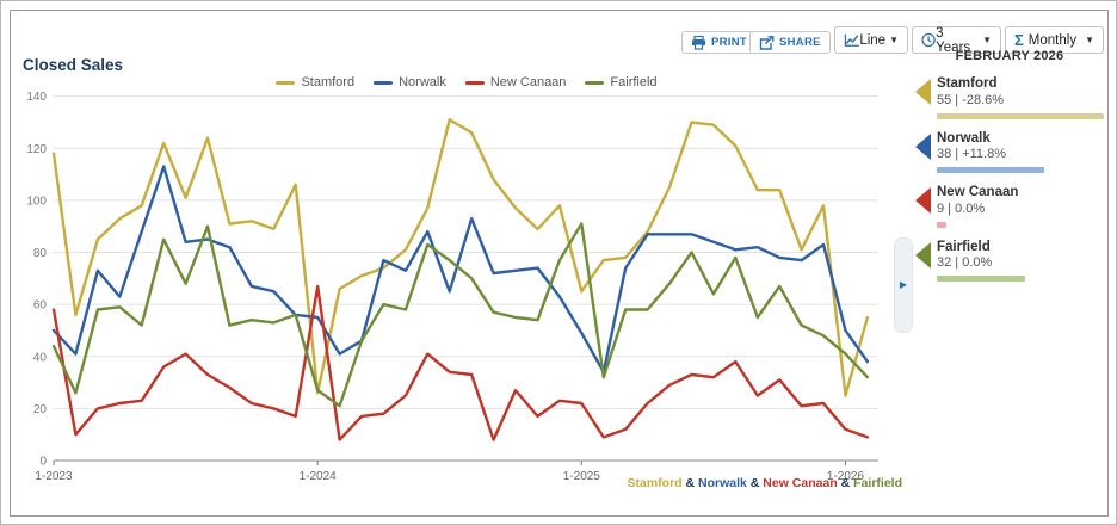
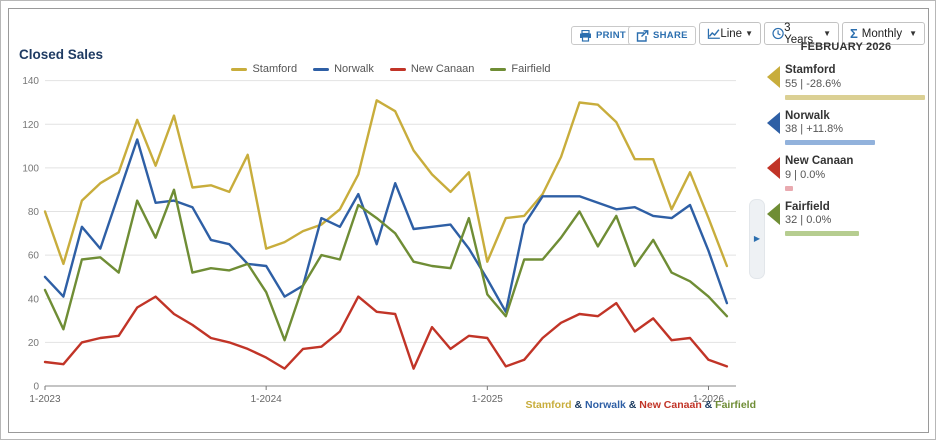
Stamford/1-2023: 118 -> 80
New Canaan/1-2023: 58 -> 11
Stamford/1-2024: 26 -> 63
New Canaan/1-2024: 67 -> 13
Fairfield/1-2024: 27 -> 43
Stamford/1-2025: 65 -> 57
Fairfield/1-2025: 91 -> 42
Stamford/1-2026: 25 -> 77
Norwalk/1-2026: 50 -> 62
